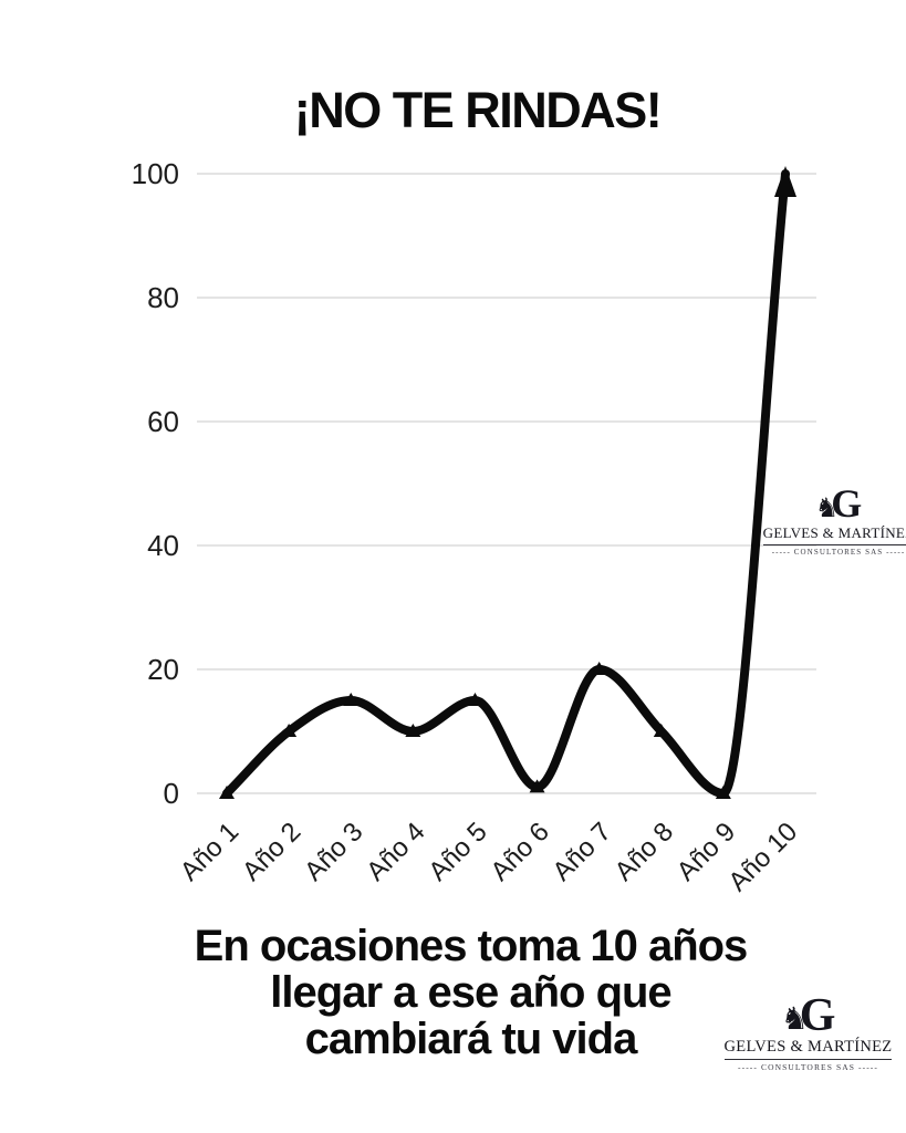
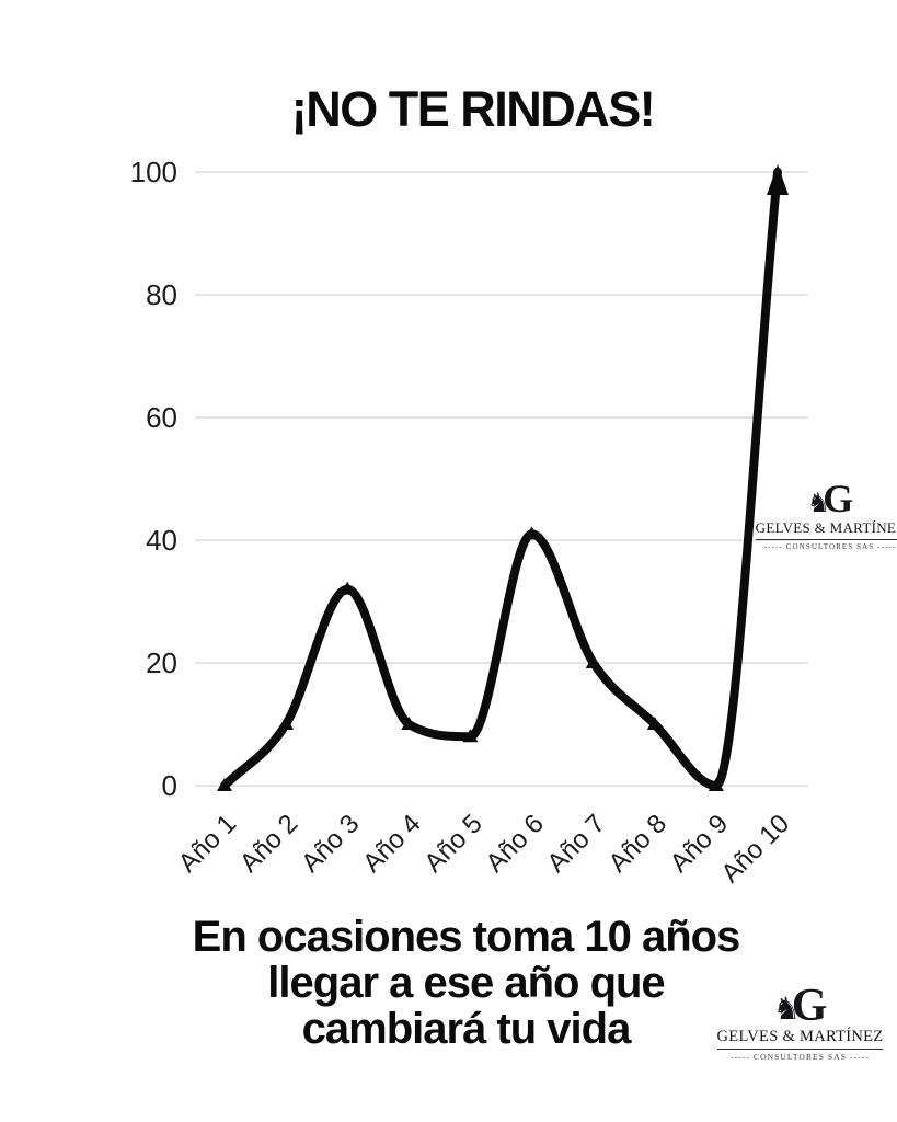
Año 3: 15 -> 32
Año 5: 15 -> 8
Año 6: 1 -> 41
